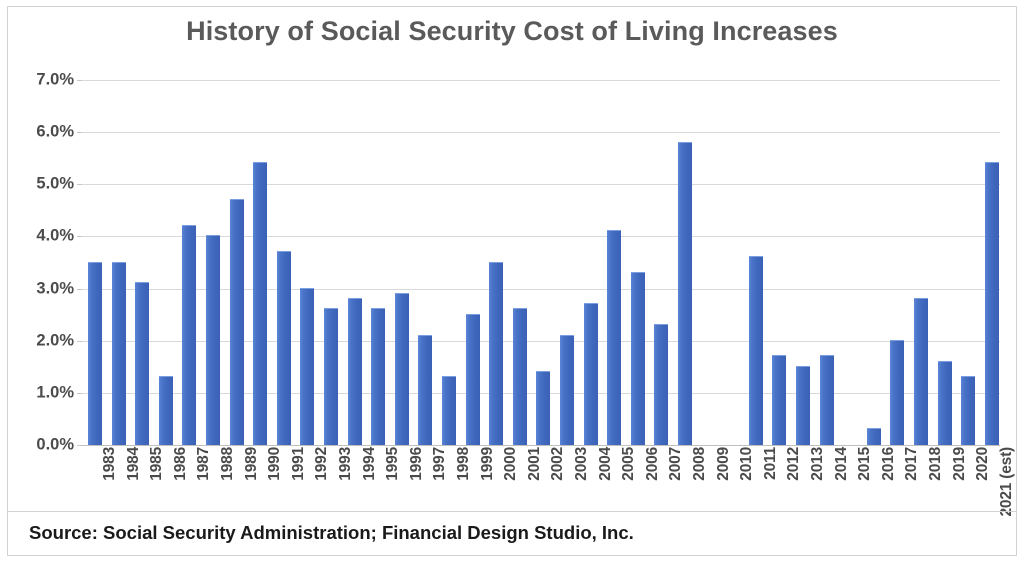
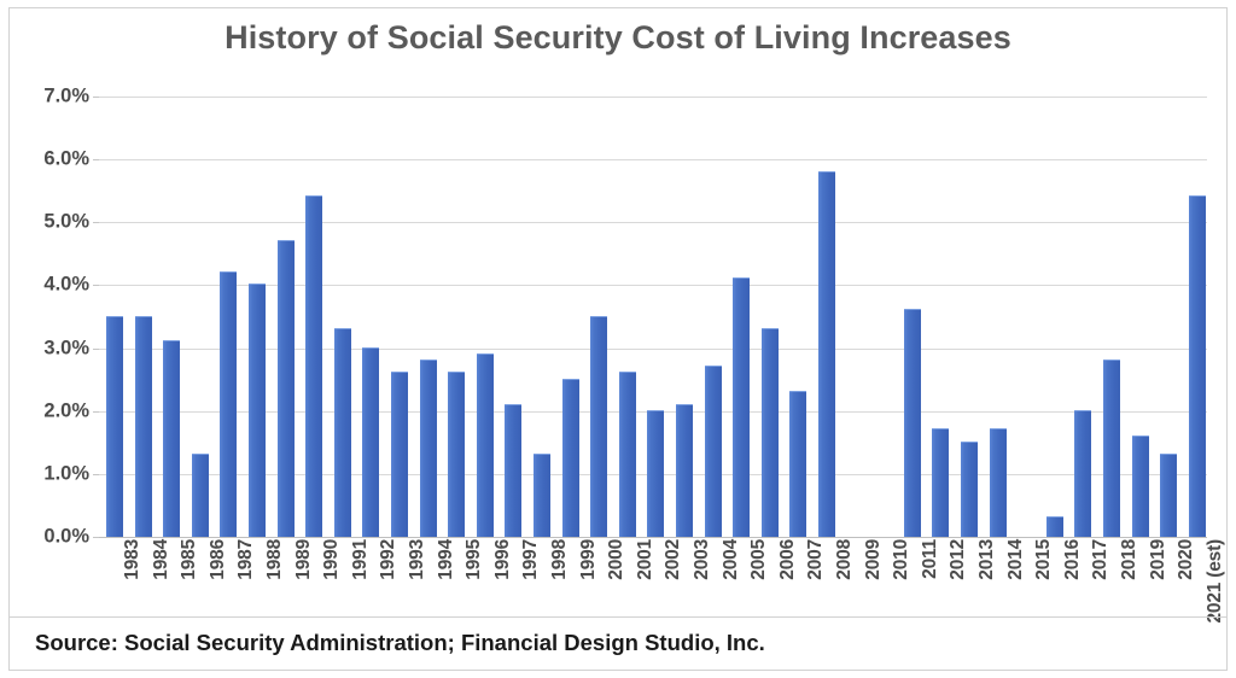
1991: 3.7% -> 3.3%
2002: 1.4% -> 2.0%
